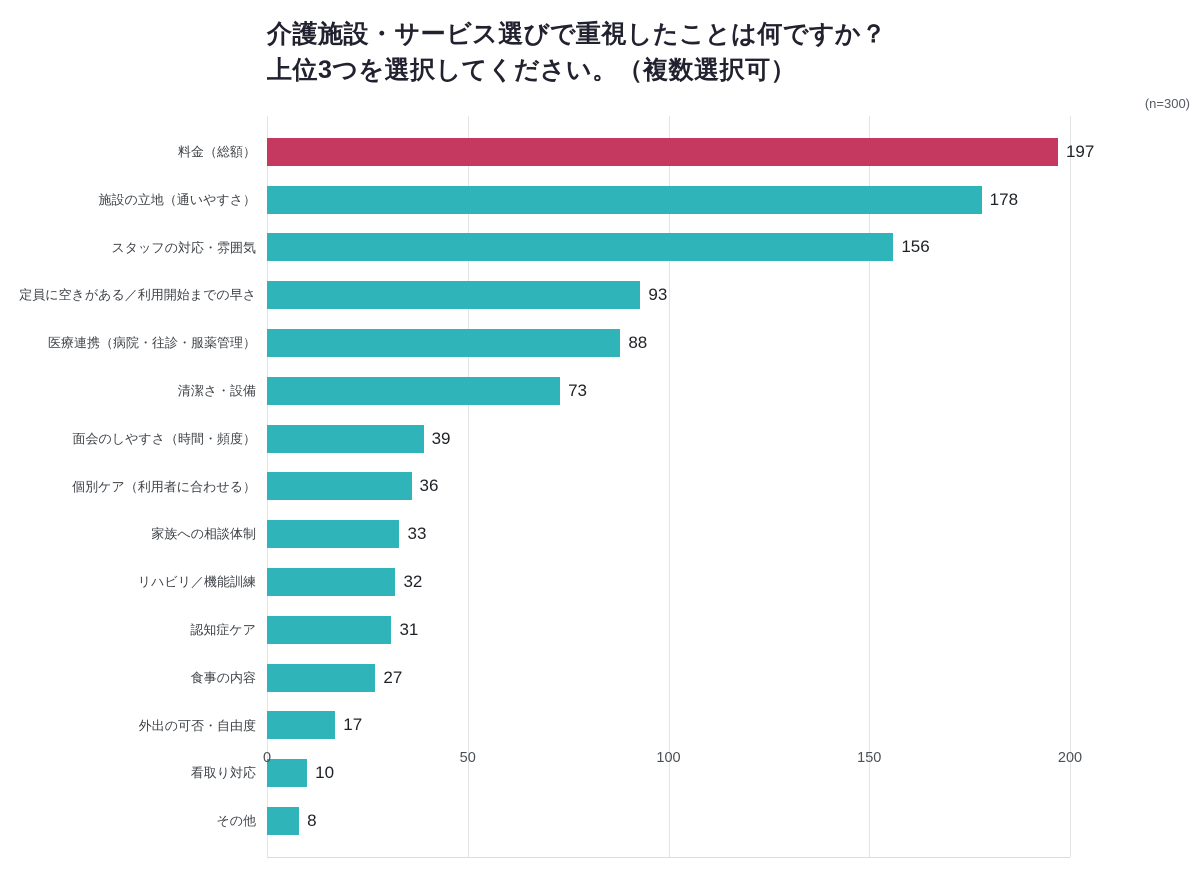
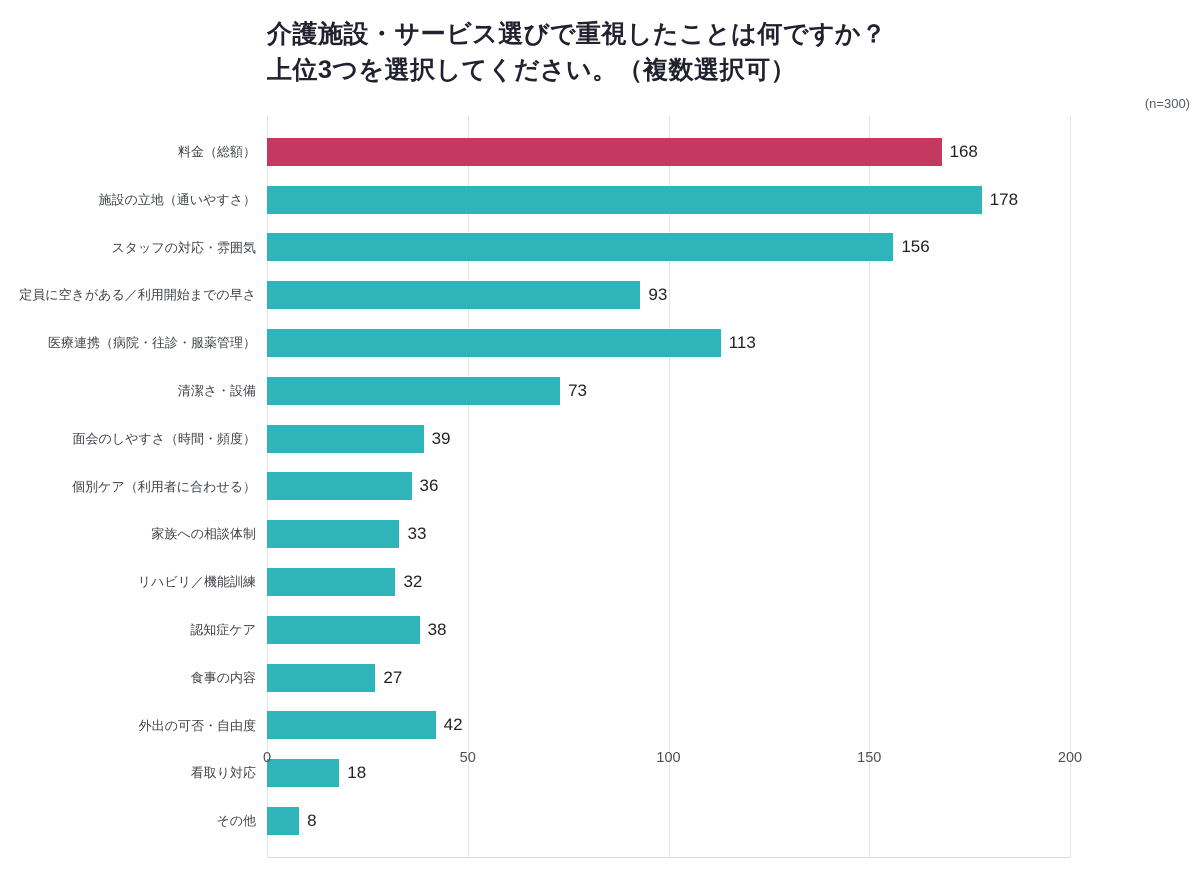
料金（総額）: 197 -> 168
医療連携（病院・往診・服薬管理）: 88 -> 113
認知症ケア: 31 -> 38
外出の可否・自由度: 17 -> 42
看取り対応: 10 -> 18
